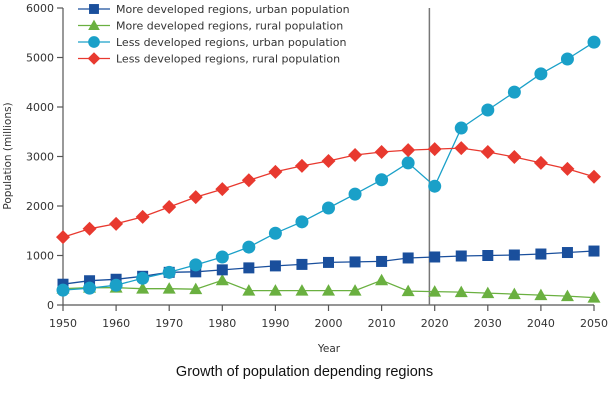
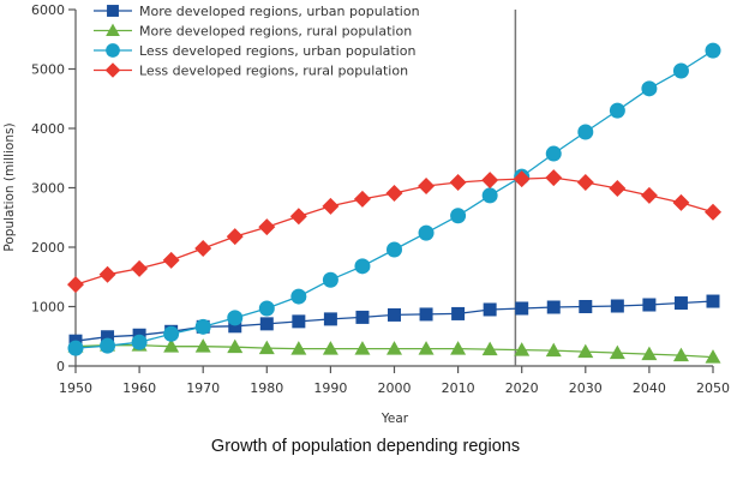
More developed regions, rural population/1980: 500 -> 300
More developed regions, rural population/2010: 500 -> 300
Less developed regions, urban population/2020: 2400 -> 3200
